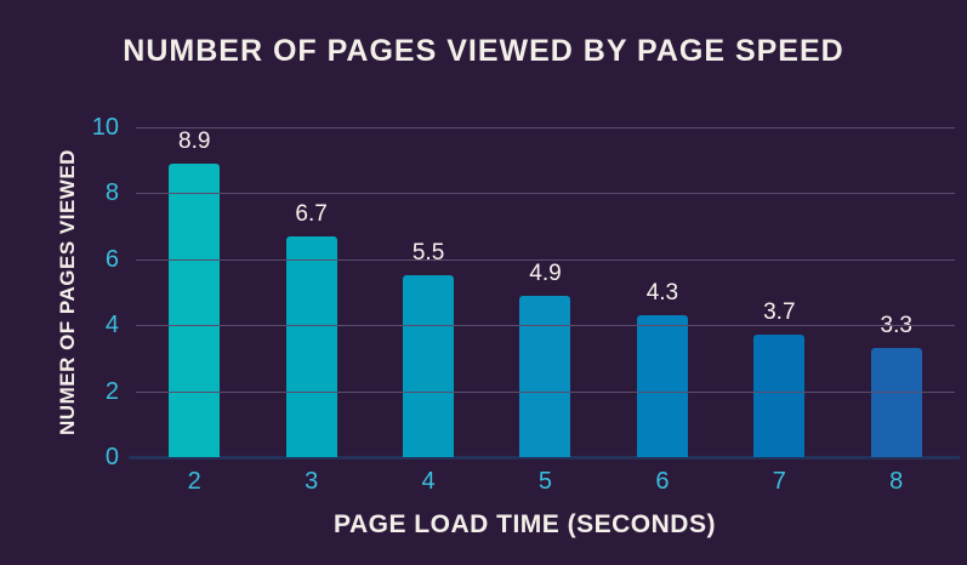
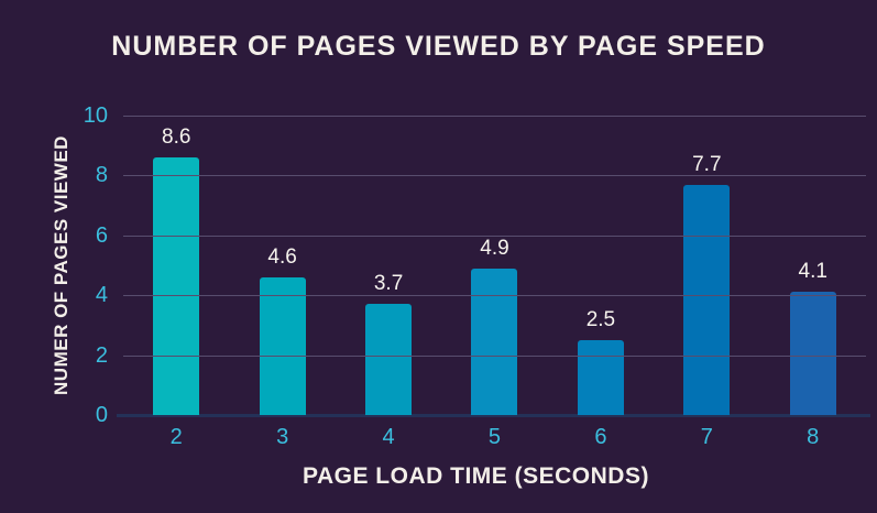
2: 8.9 -> 8.6
3: 6.7 -> 4.6
4: 5.5 -> 3.7
6: 4.3 -> 2.5
7: 3.7 -> 7.7
8: 3.3 -> 4.1
